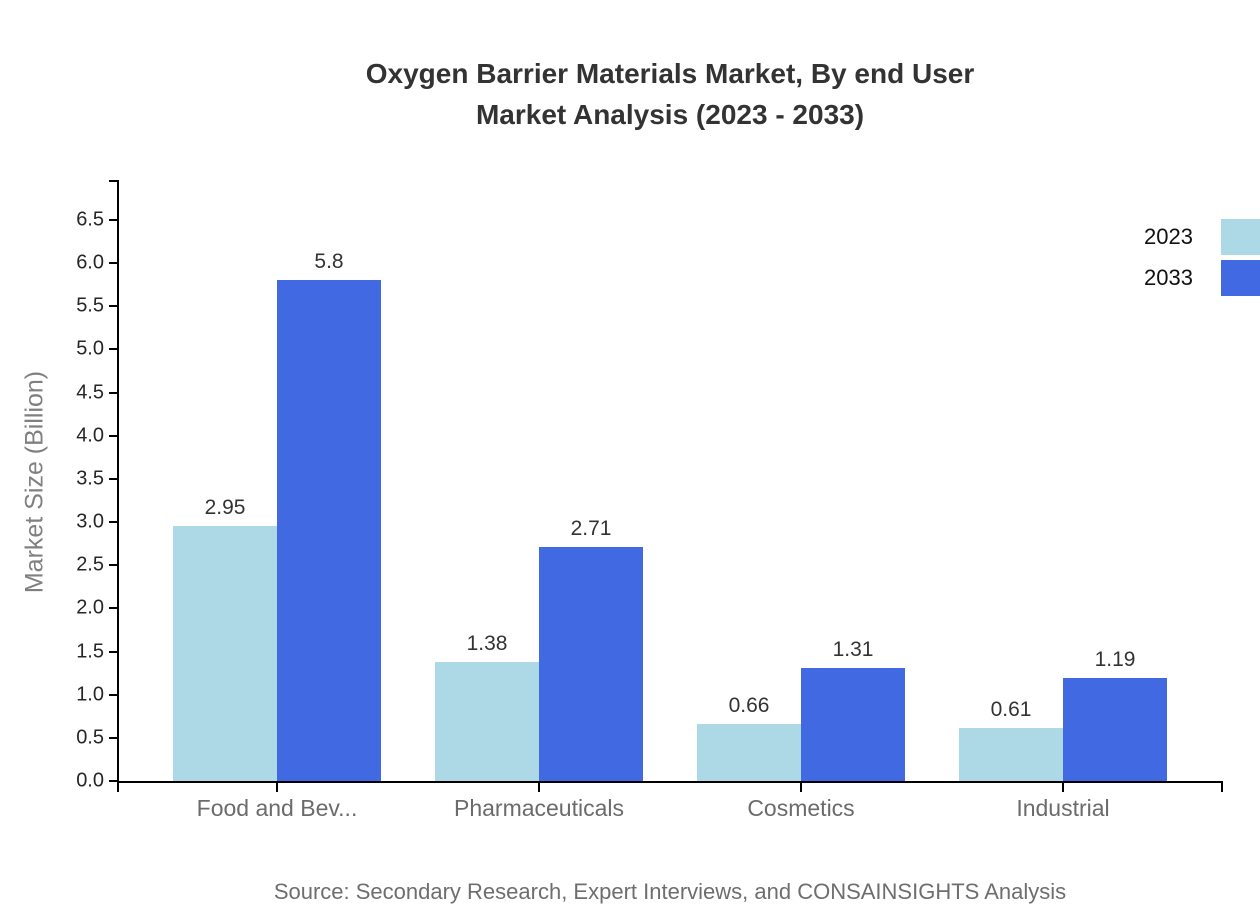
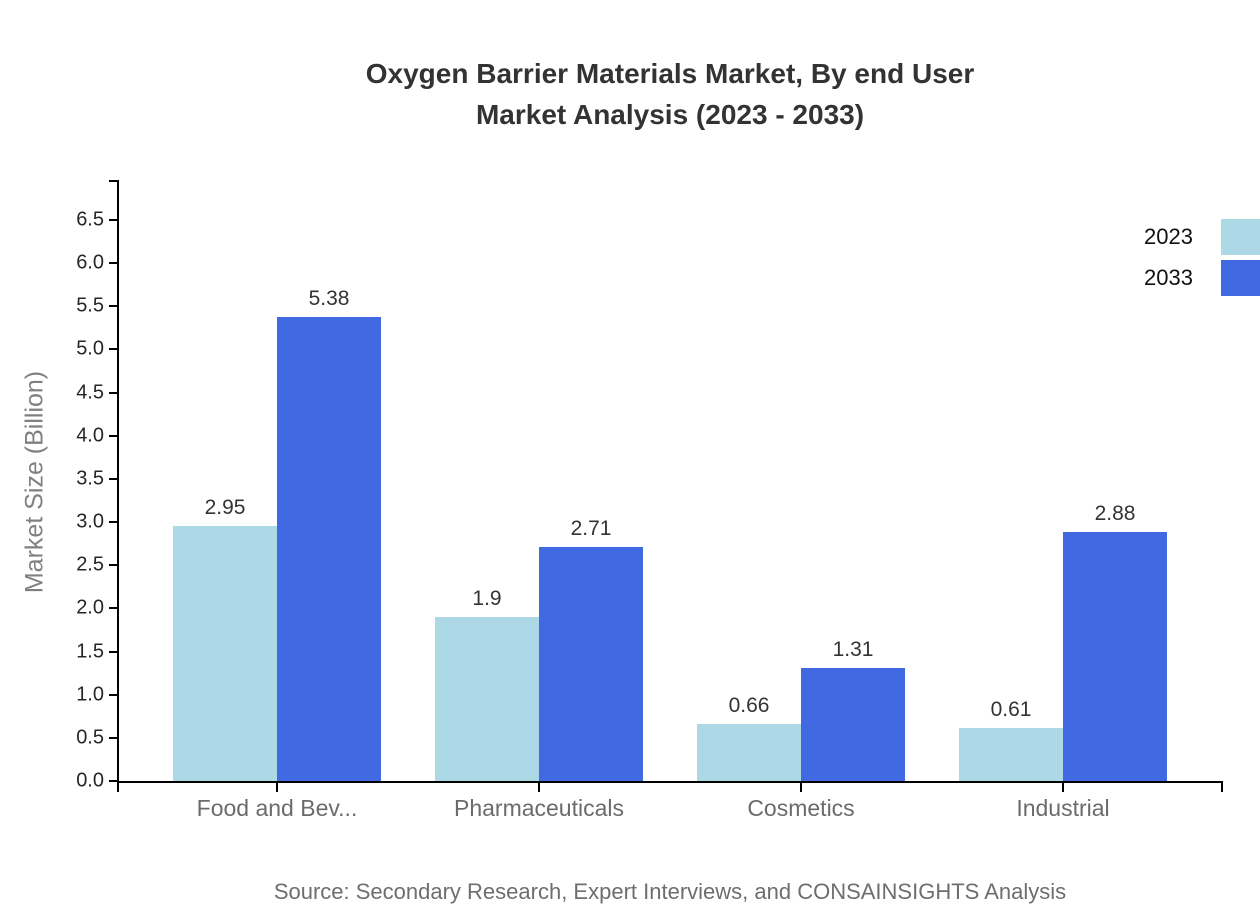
2033/Food and Bev...: 5.8 -> 5.38
2023/Pharmaceuticals: 1.38 -> 1.9
2033/Industrial: 1.19 -> 2.88
